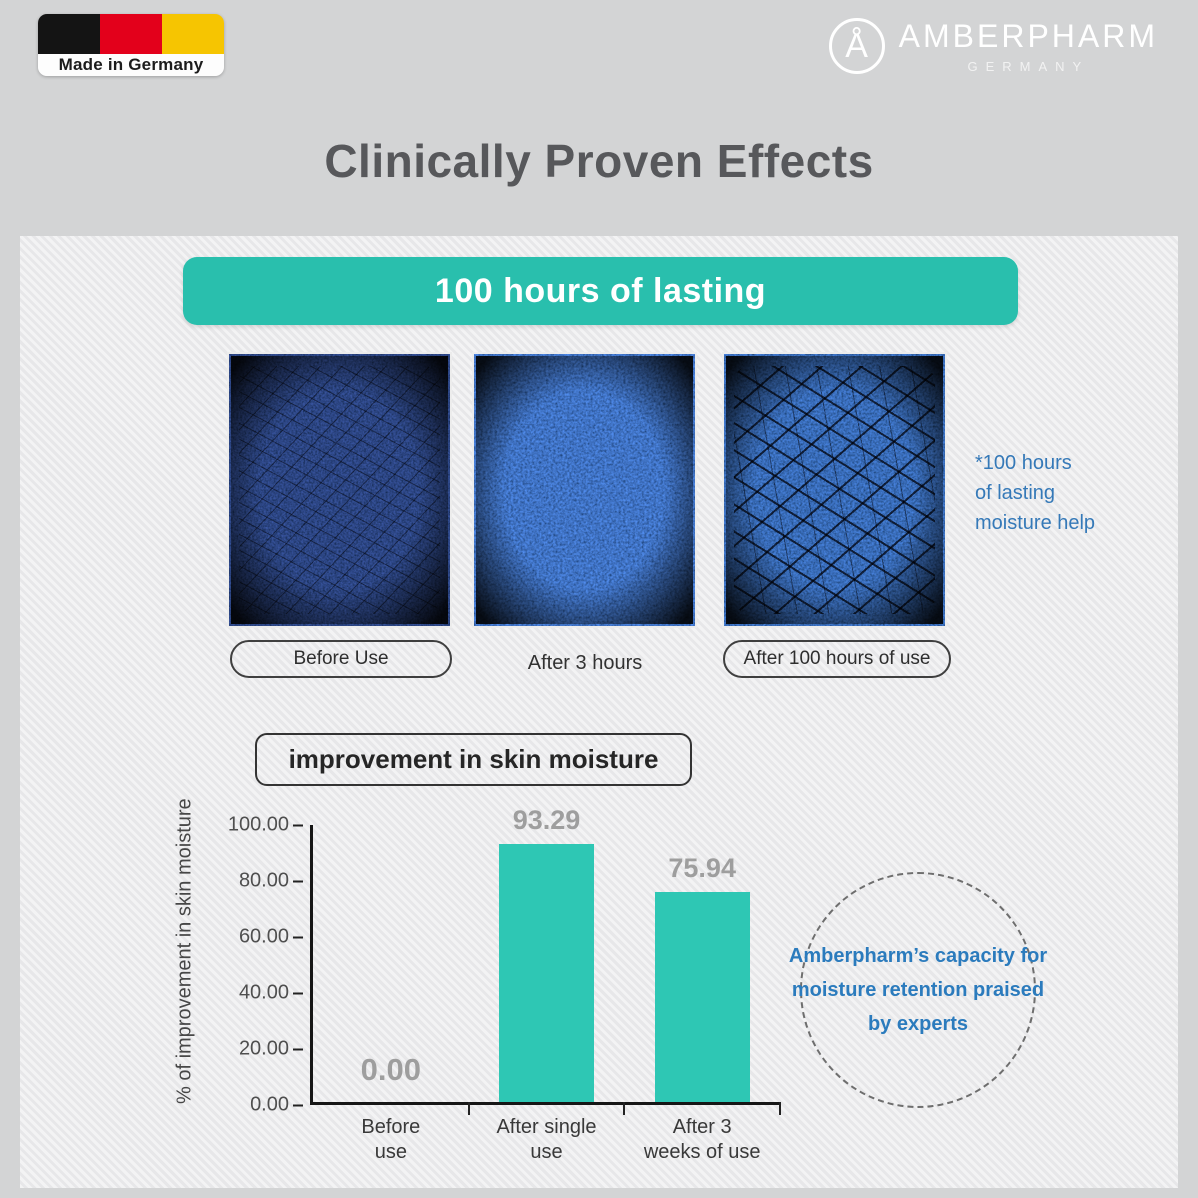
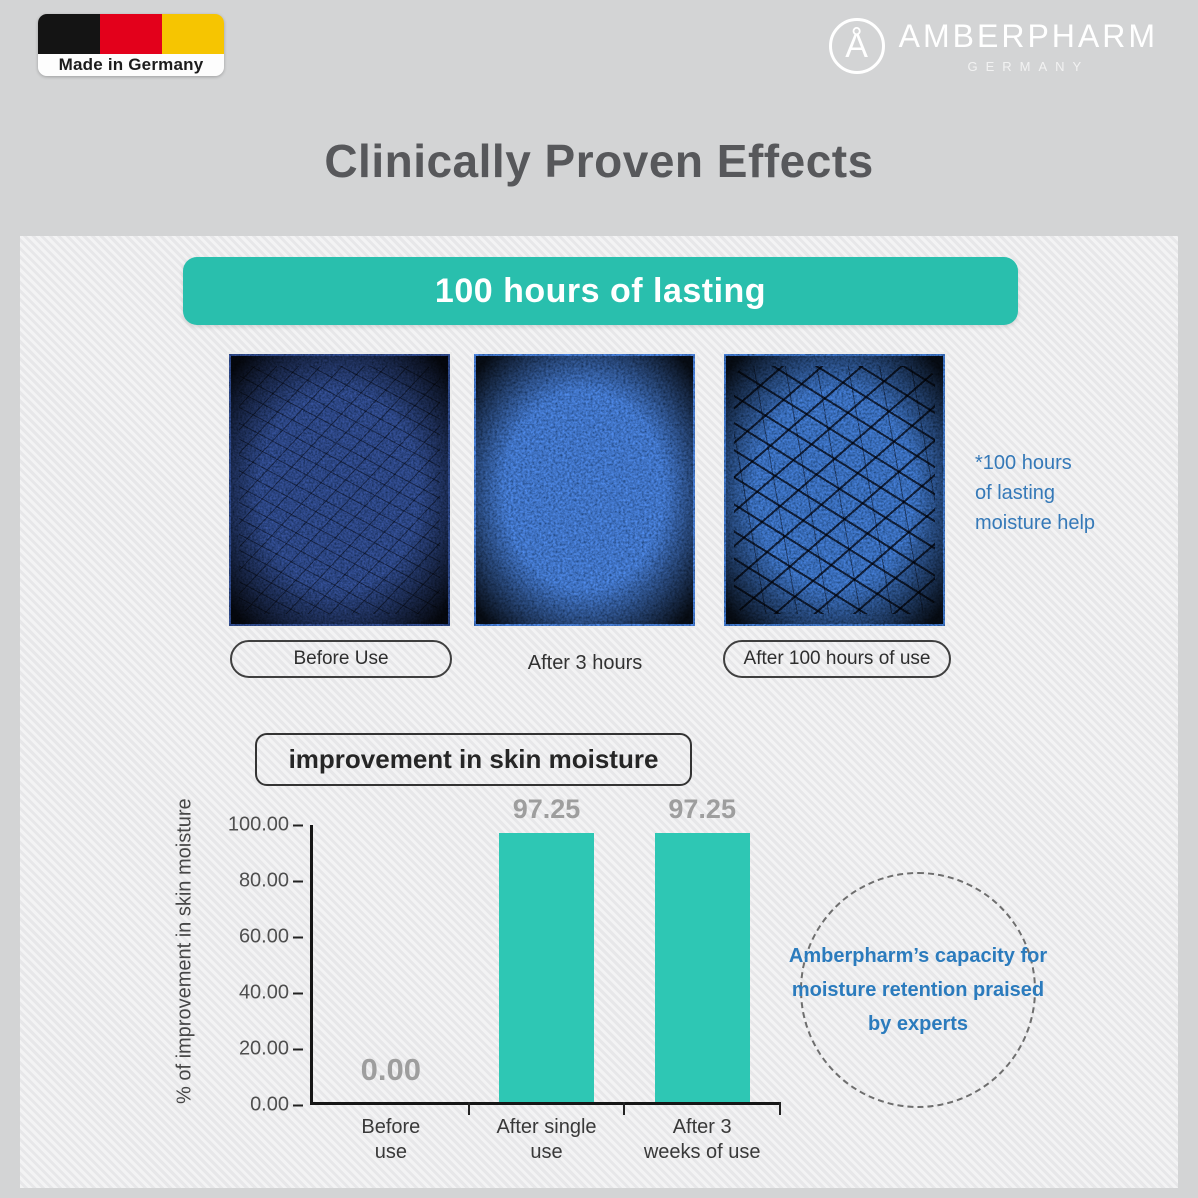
After single use: 93.29 -> 97.25
After 3 weeks of use: 75.94 -> 97.25
